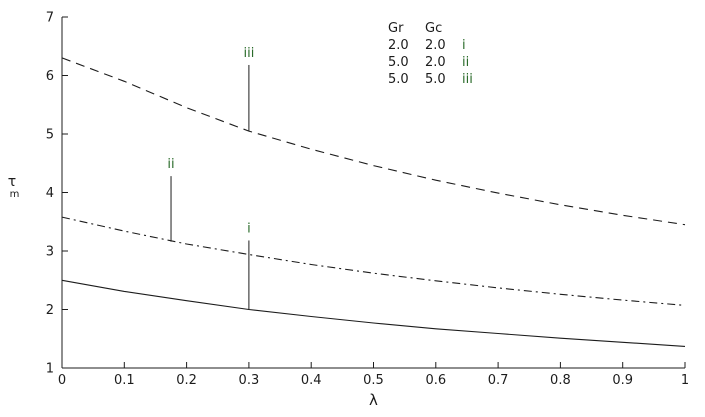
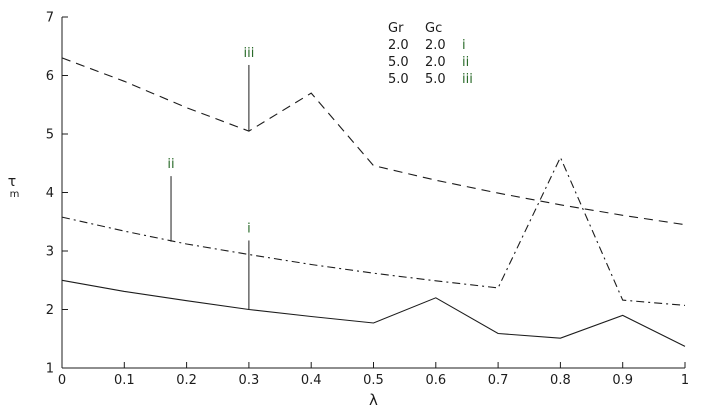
iii/0.4: 4.7 -> 5.7
i/0.6: 1.7 -> 2.2
ii/0.8: 2.3 -> 4.6
i/0.9: 1.4 -> 1.9
